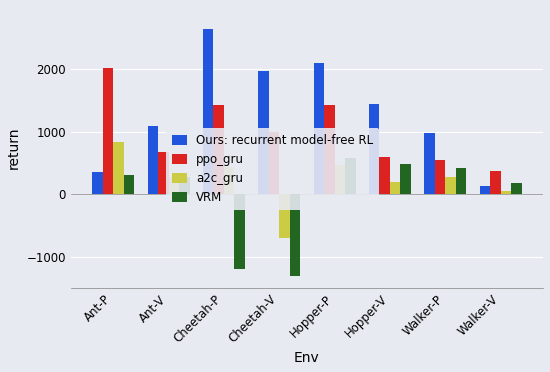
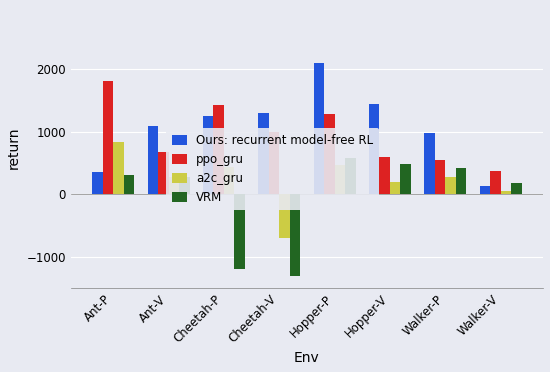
ppo_gru/Ant-P: 2020 -> 1820
Ours: recurrent model-free RL/Cheetah-P: 2650 -> 1260
Ours: recurrent model-free RL/Cheetah-V: 1980 -> 1300
ppo_gru/Hopper-P: 1430 -> 1280
